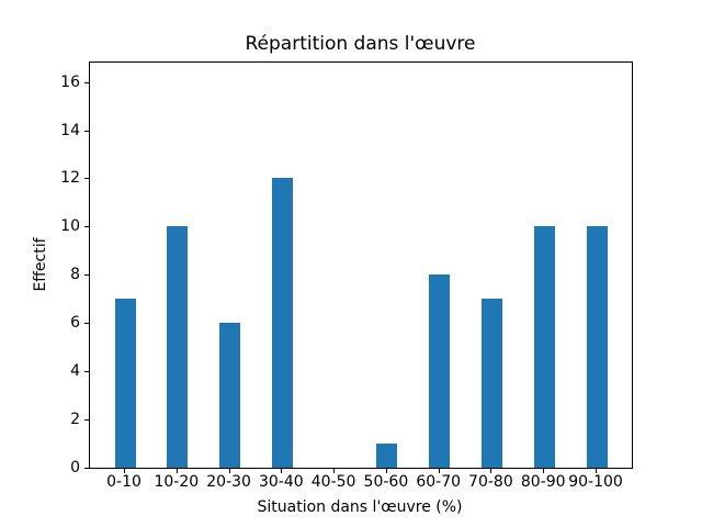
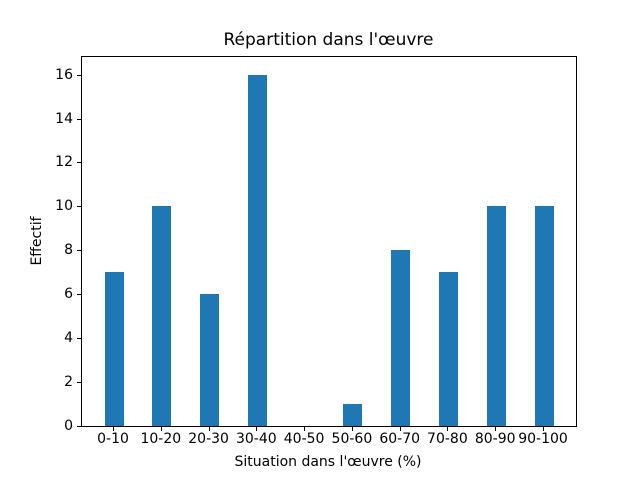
30-40: 12 -> 16
